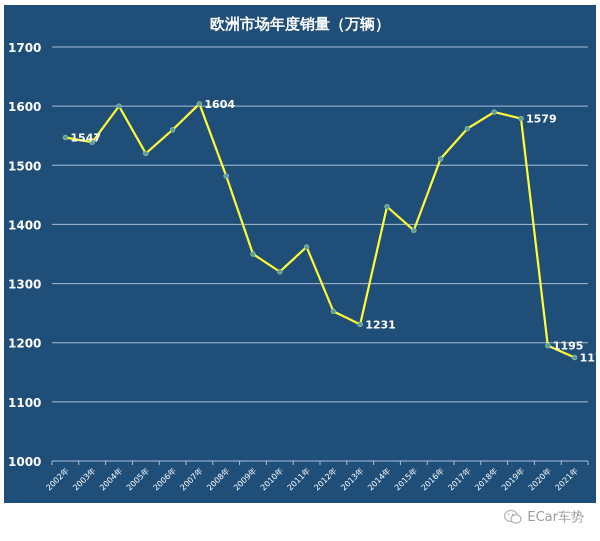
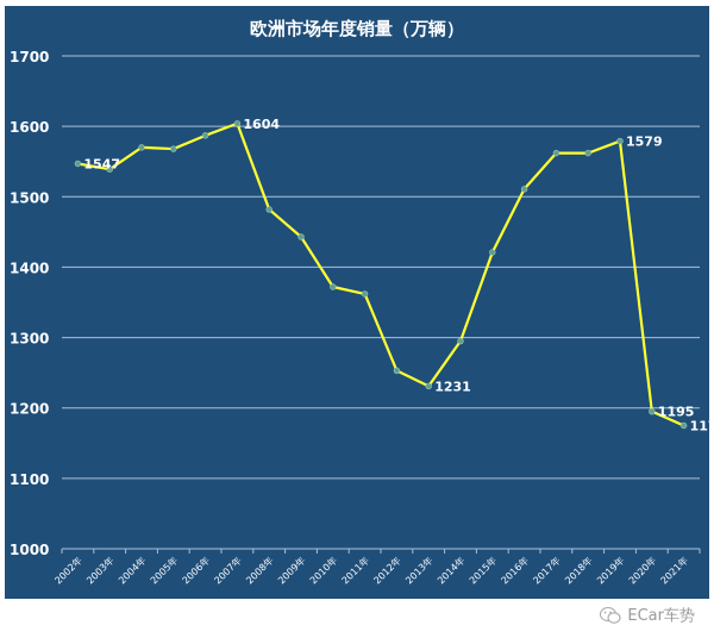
2004年: 1600 -> 1570
2005年: 1520 -> 1570
2006年: 1560 -> 1590
2009年: 1350 -> 1440
2010年: 1320 -> 1370
2014年: 1430 -> 1300
2015年: 1390 -> 1420
2018年: 1590 -> 1560
